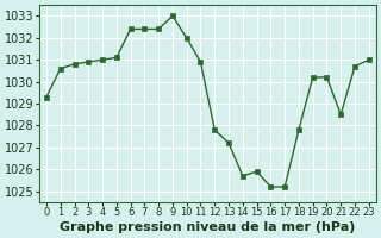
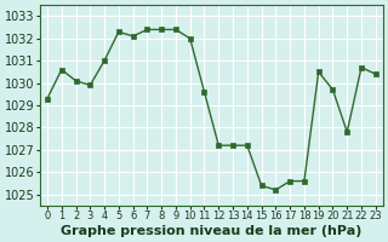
2: 1030.8 -> 1030.1
3: 1030.9 -> 1029.9
5: 1031.1 -> 1032.3
6: 1032.4 -> 1032.1
9: 1033.0 -> 1032.4
11: 1030.9 -> 1029.6
12: 1027.8 -> 1027.2
14: 1025.7 -> 1027.2
15: 1025.9 -> 1025.4
17: 1025.2 -> 1025.6
18: 1027.8 -> 1025.6
19: 1030.2 -> 1030.5
20: 1030.2 -> 1029.7
21: 1028.5 -> 1027.8
23: 1031.0 -> 1030.4
